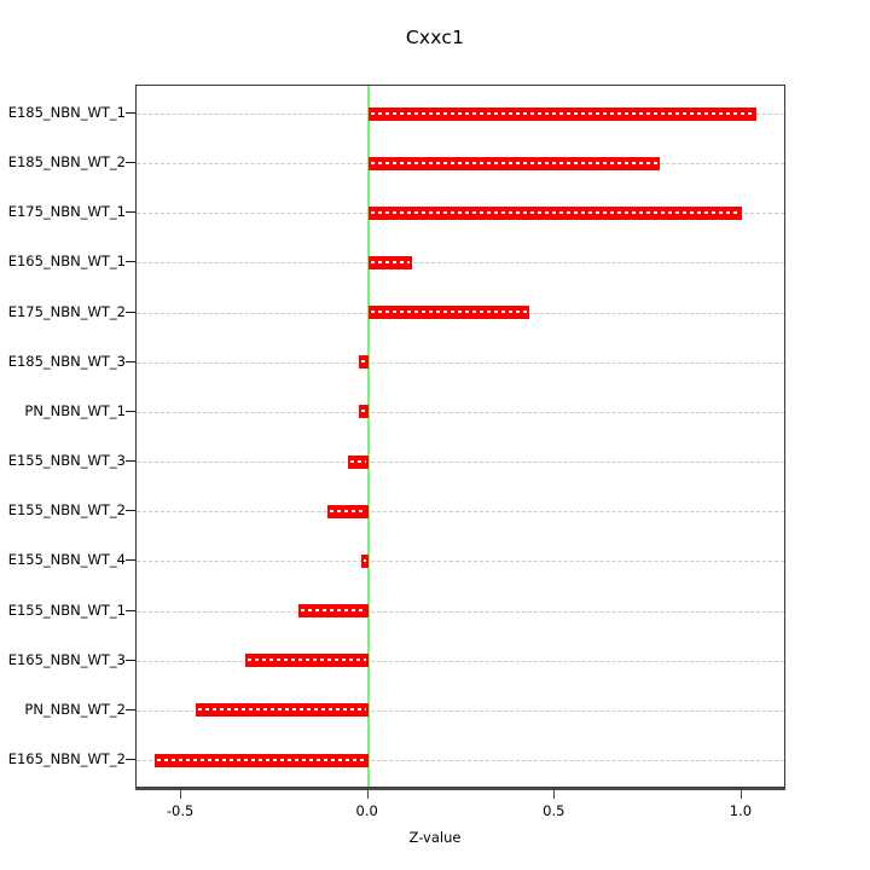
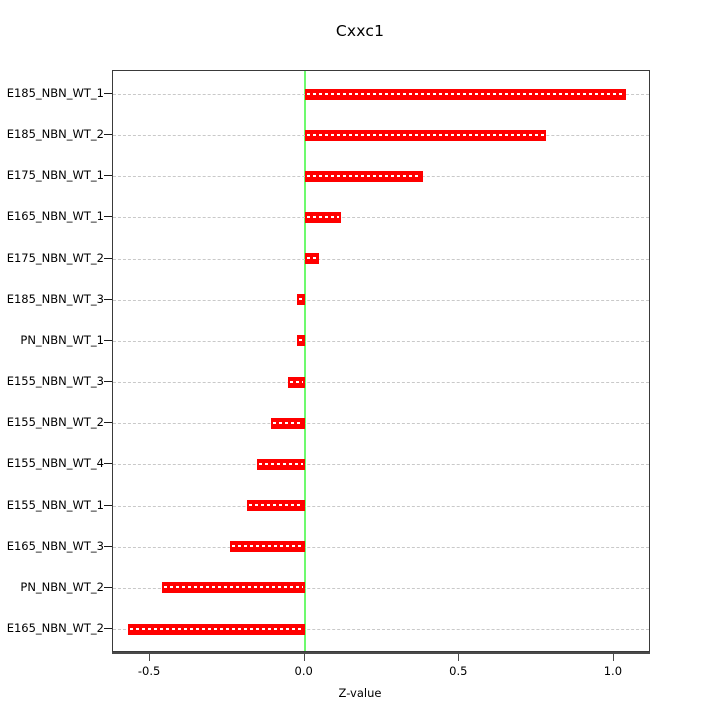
E175_NBN_WT_1: 1.00 -> 0.38
E175_NBN_WT_2: 0.43 -> 0.04
E155_NBN_WT_4: -0.02 -> -0.15
E165_NBN_WT_3: -0.33 -> -0.24
